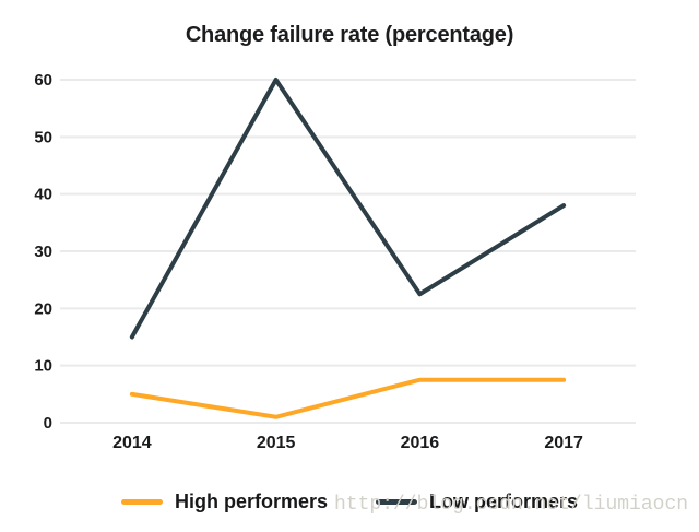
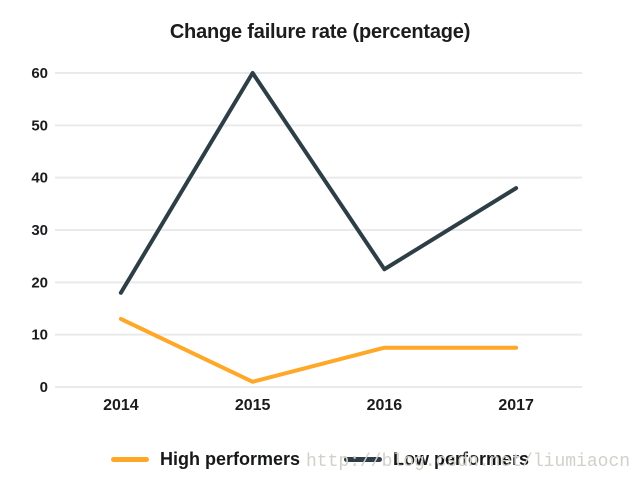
High performers/2014: 5 -> 13
Low performers/2014: 15 -> 18
